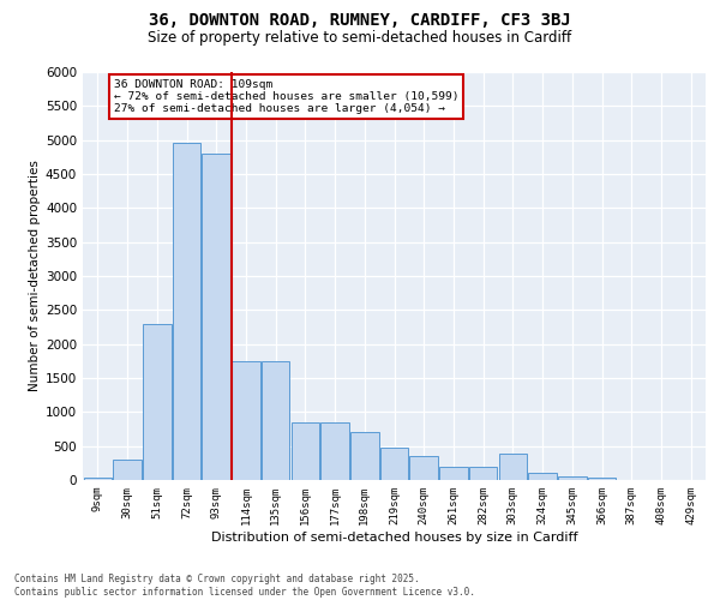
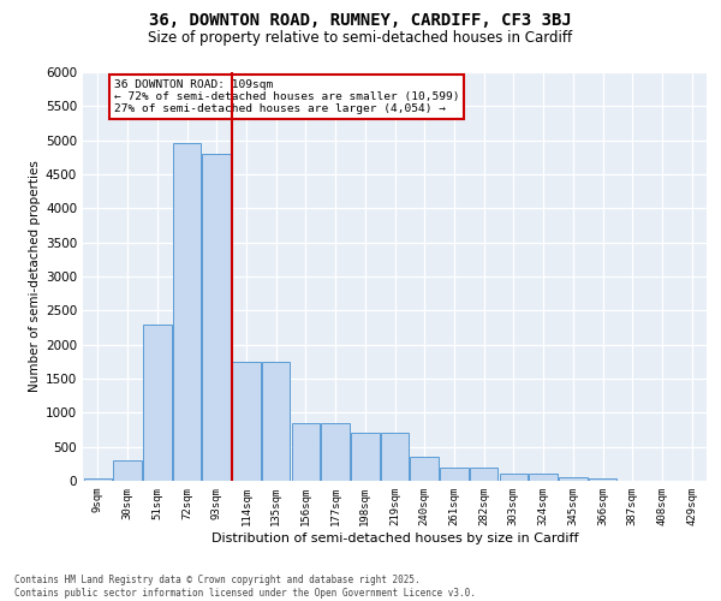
219sqm: 480 -> 700
303sqm: 380 -> 100
